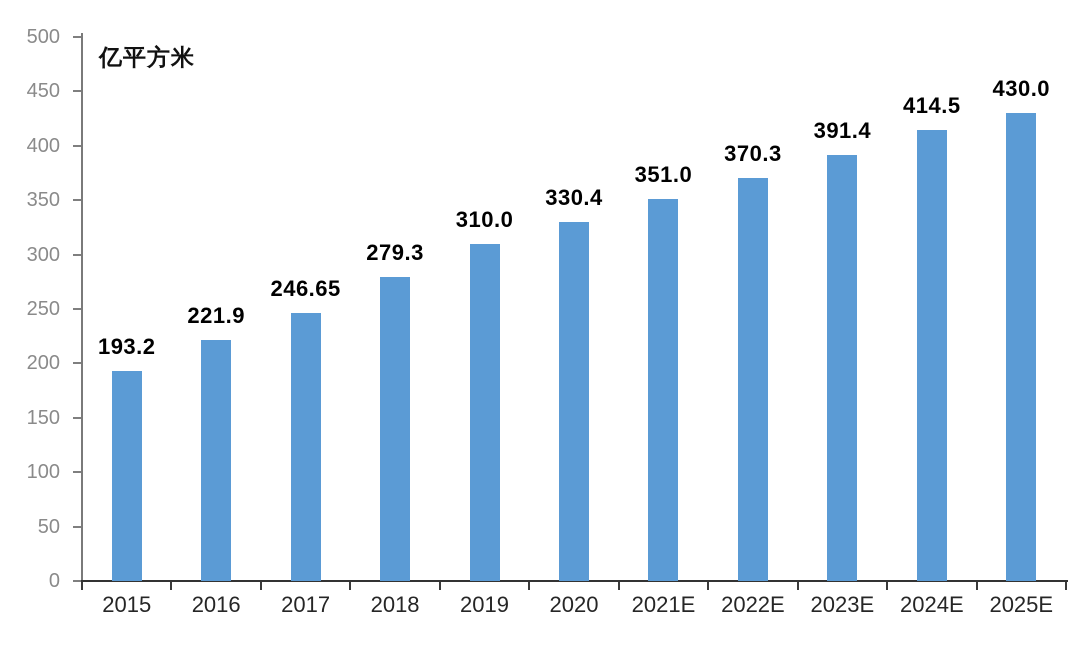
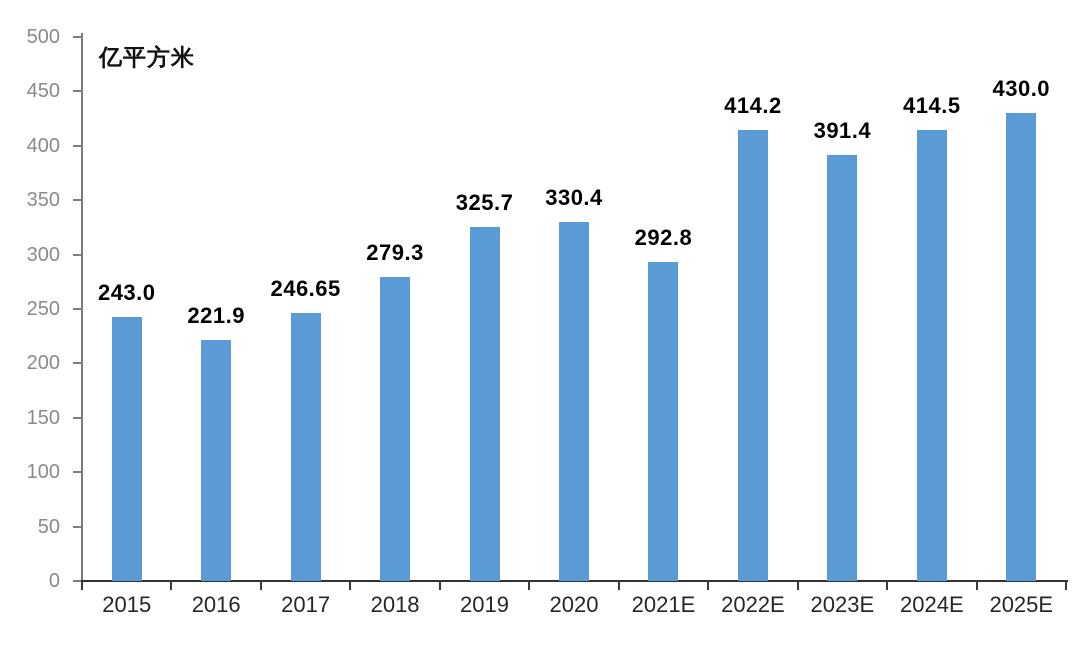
2015: 193.2 -> 243.0
2019: 310.0 -> 325.7
2021E: 351.0 -> 292.8
2022E: 370.3 -> 414.2
